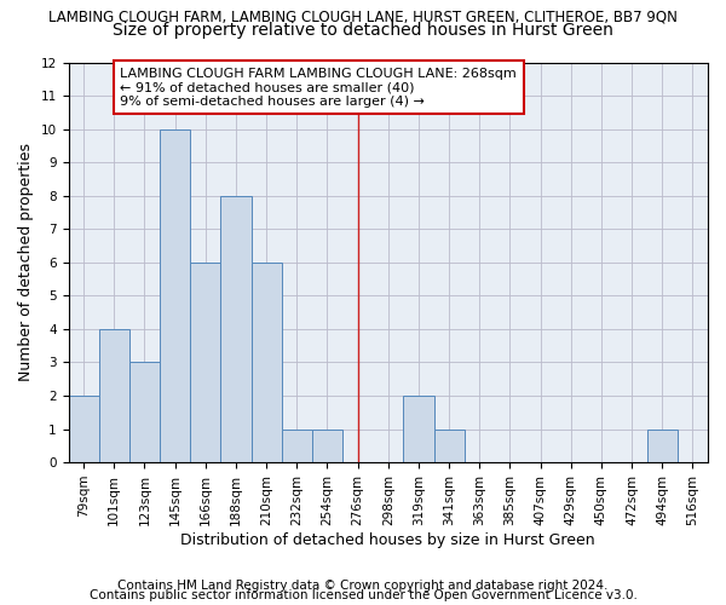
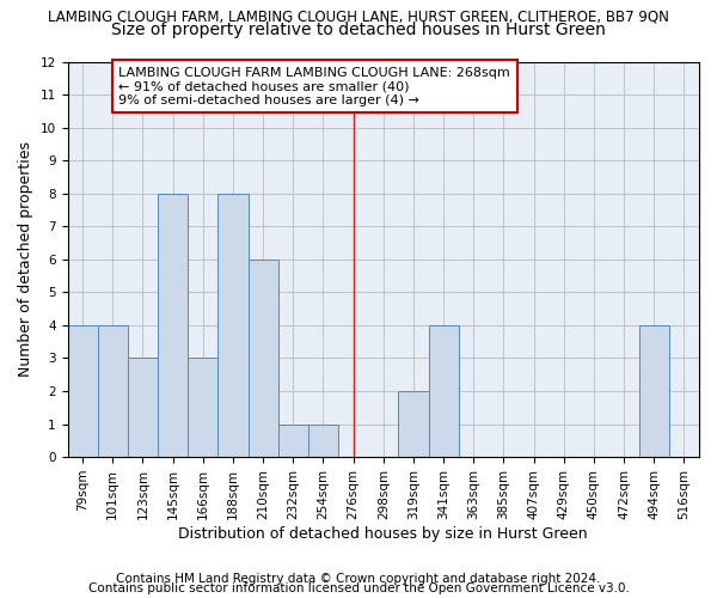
79sqm: 2 -> 4
145sqm: 10 -> 8
166sqm: 6 -> 3
341sqm: 1 -> 4
494sqm: 1 -> 4
